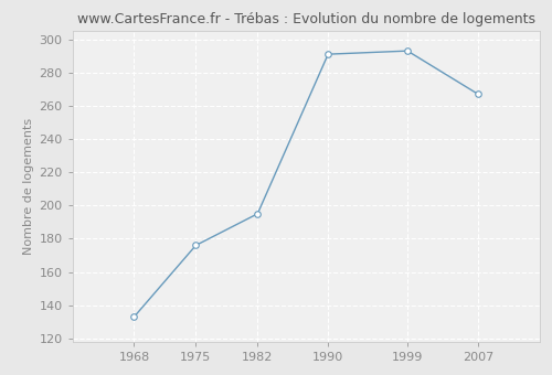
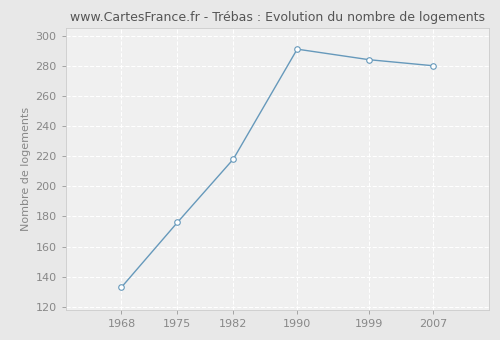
1982: 195 -> 218
1999: 293 -> 284
2007: 267 -> 280
